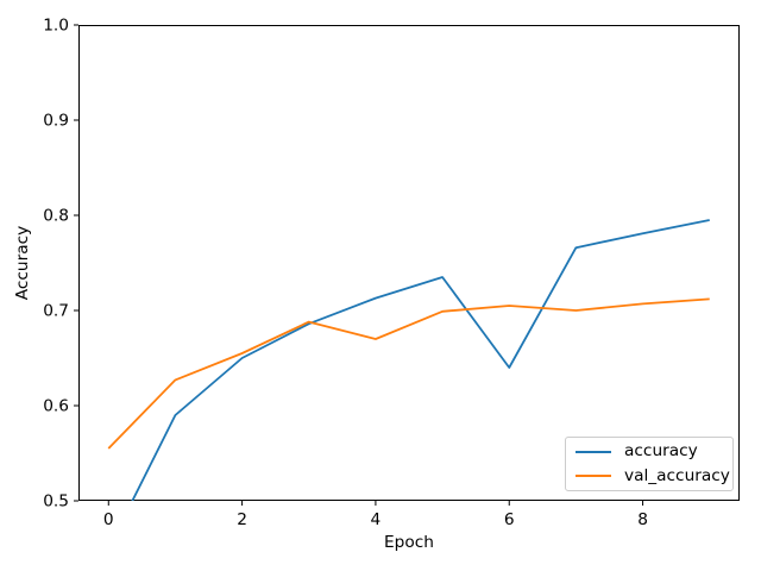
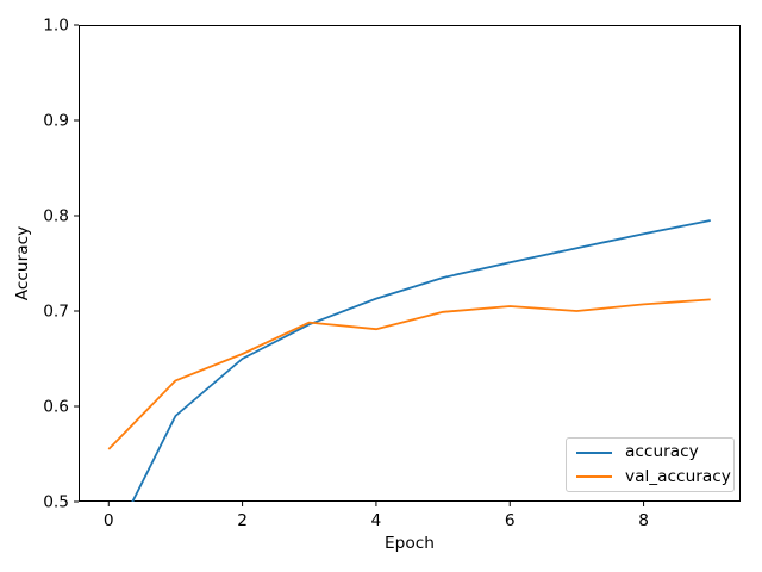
val_accuracy/4: 0.67 -> 0.68
accuracy/6: 0.64 -> 0.75
